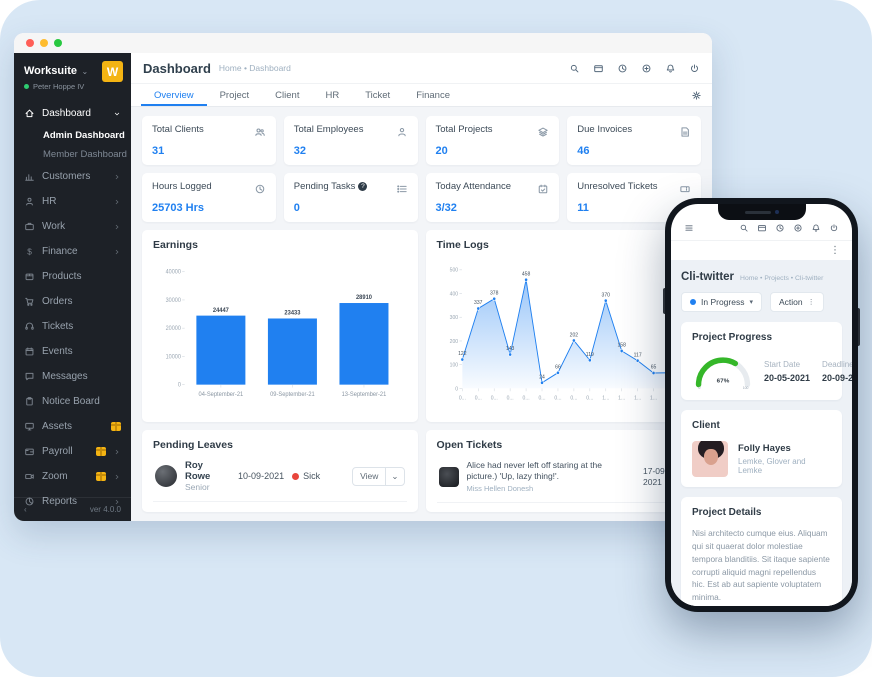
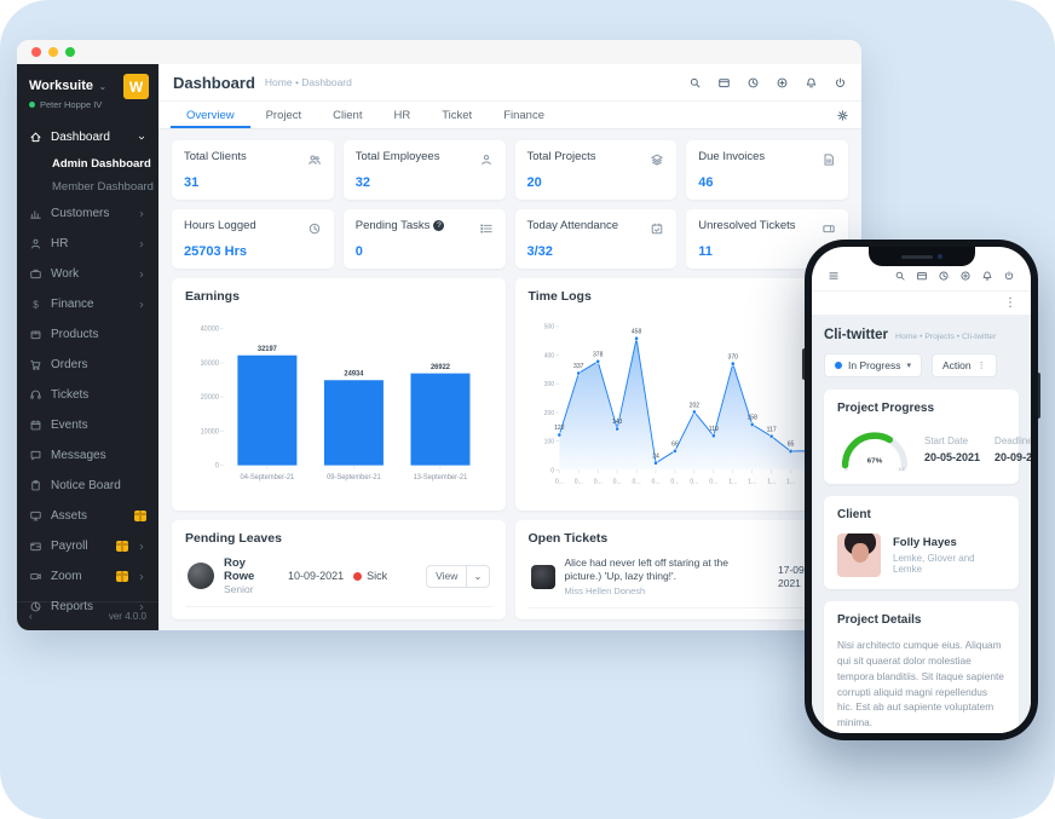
Earnings/04-September-21: 24447 -> 32197
Earnings/09-September-21: 23433 -> 24934
Earnings/13-September-21: 28910 -> 26922
